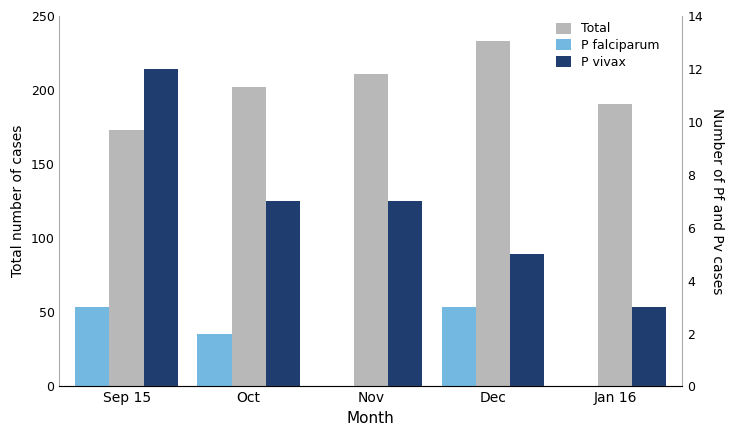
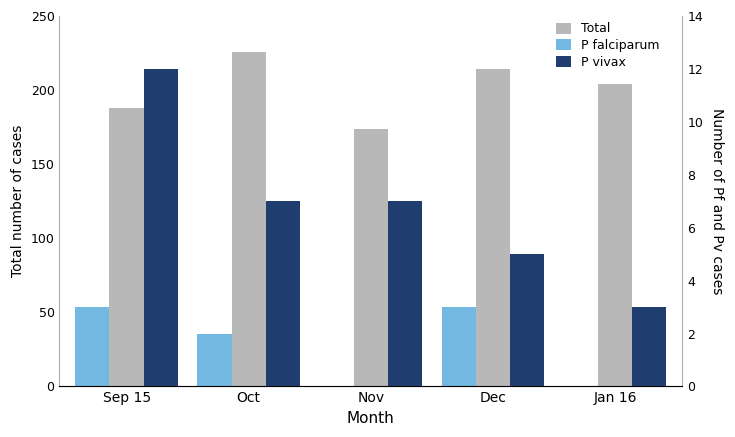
Total/Sep 15: 173 -> 188
Total/Oct: 202 -> 226
Total/Nov: 211 -> 174
Total/Dec: 233 -> 214
Total/Jan 16: 191 -> 204
